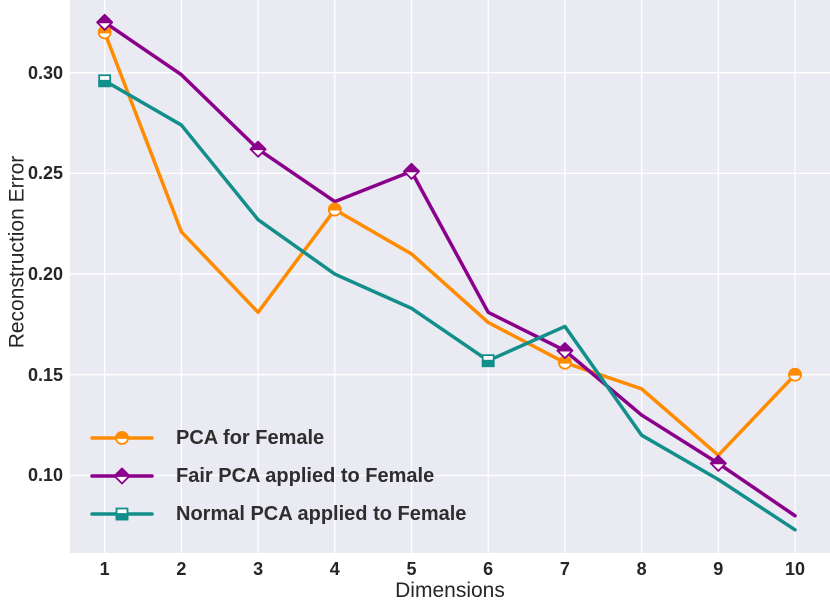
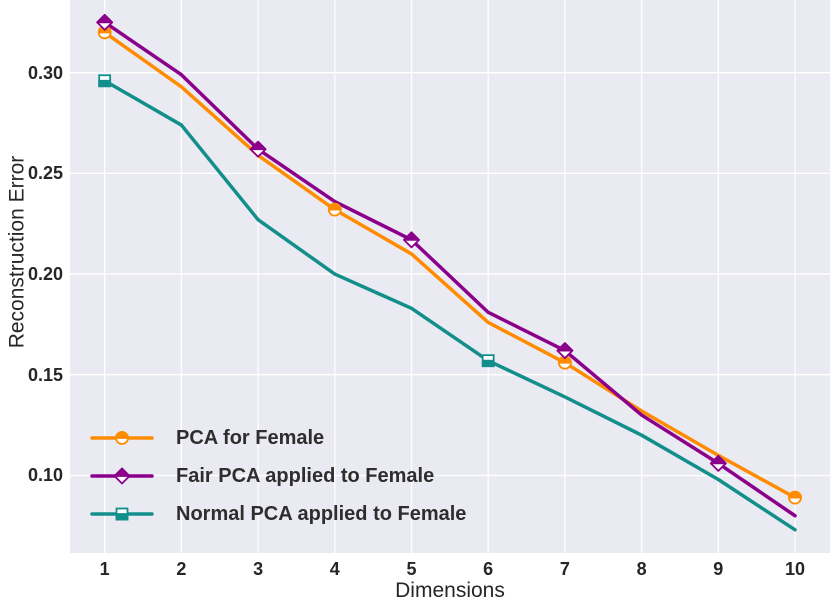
PCA for Female/2: 0.221 -> 0.293
PCA for Female/3: 0.181 -> 0.259
Fair PCA applied to Female/5: 0.251 -> 0.217
Normal PCA applied to Female/7: 0.174 -> 0.139
PCA for Female/8: 0.143 -> 0.132
PCA for Female/10: 0.150 -> 0.089
